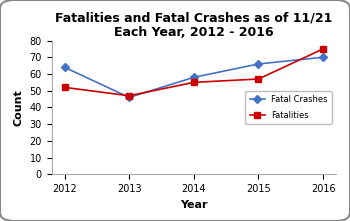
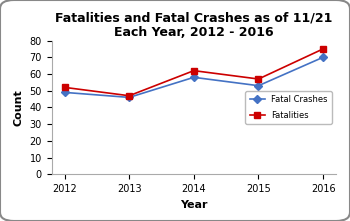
Fatal Crashes/2012: 64 -> 49
Fatalities/2014: 55 -> 62
Fatal Crashes/2015: 66 -> 53
